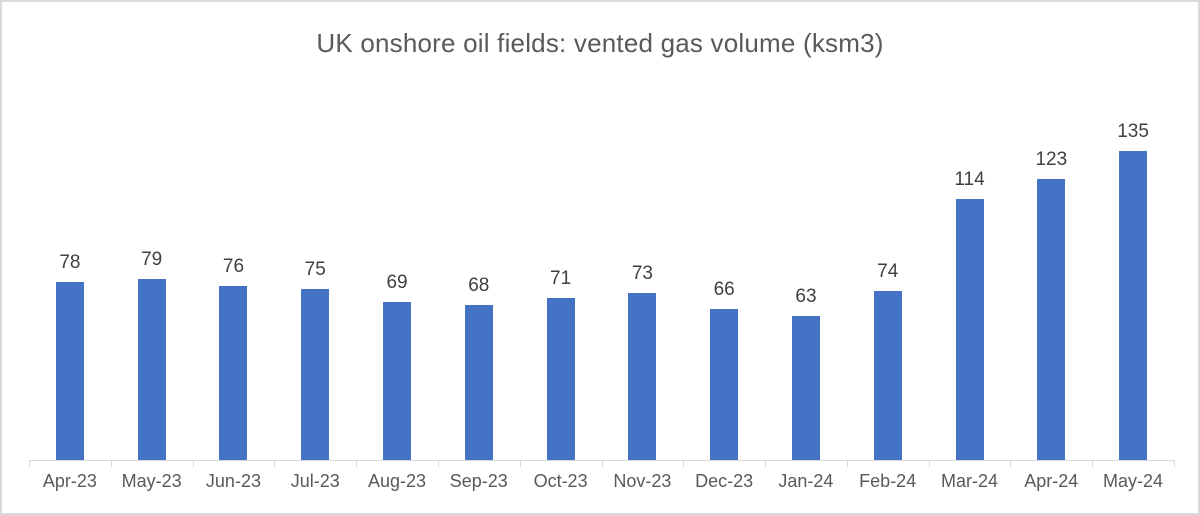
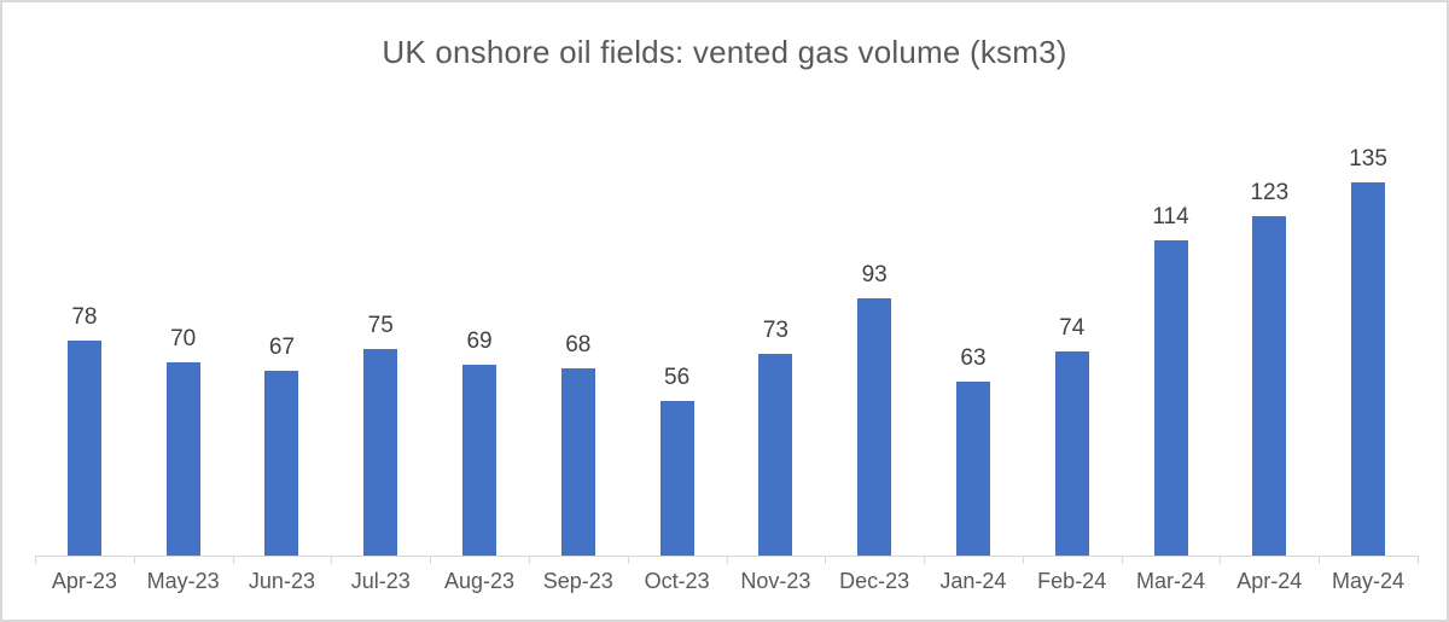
May-23: 79 -> 70
Jun-23: 76 -> 67
Oct-23: 71 -> 56
Dec-23: 66 -> 93
